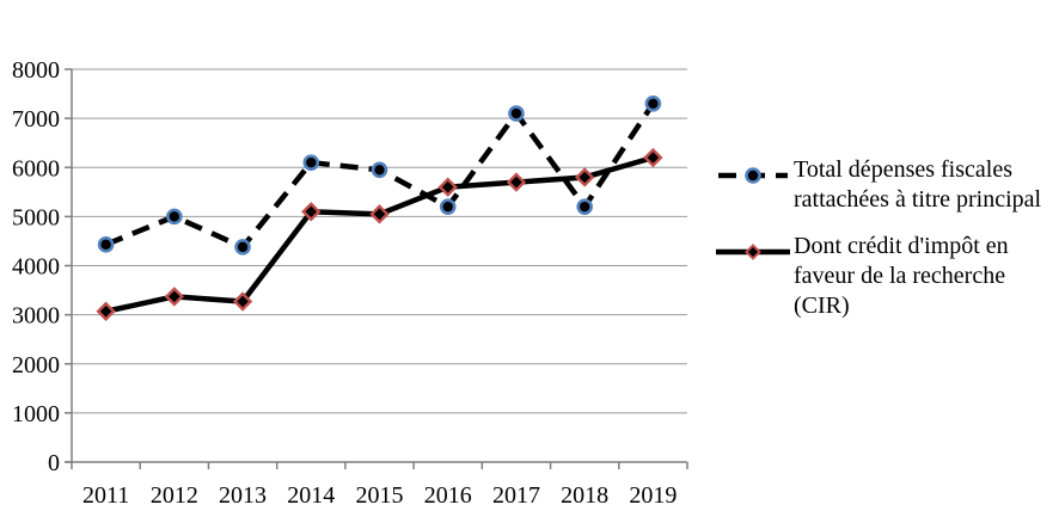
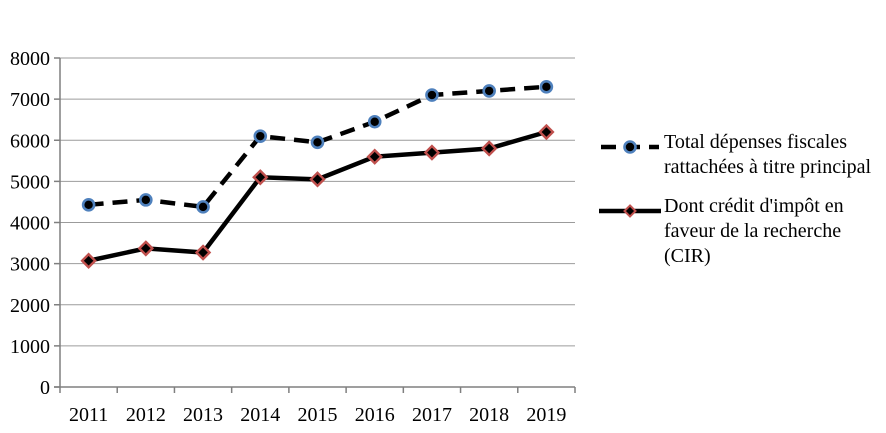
Total dépenses fiscales rattachées à titre principal/2012: 5000 -> 4600
Total dépenses fiscales rattachées à titre principal/2016: 5200 -> 6400
Total dépenses fiscales rattachées à titre principal/2018: 5200 -> 7200
